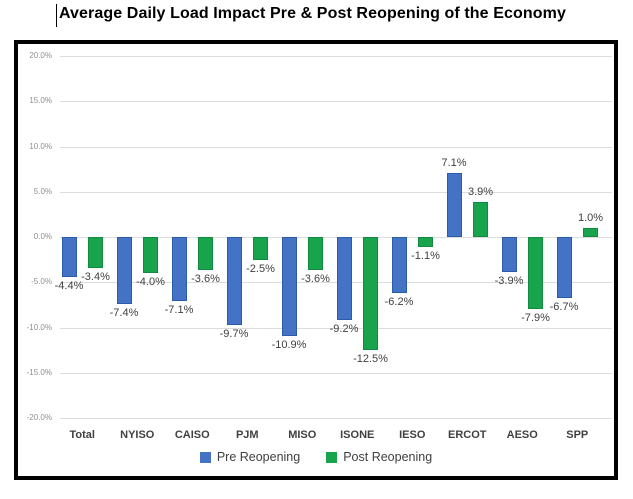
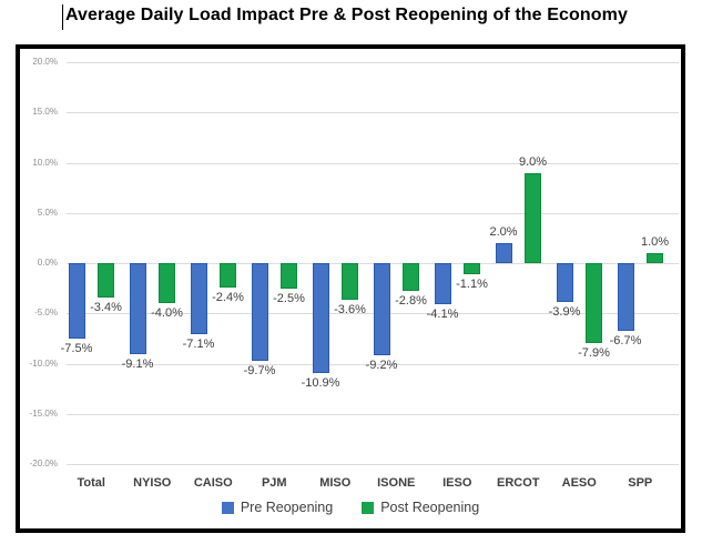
Pre Reopening/Total: -4.4% -> -7.5%
Pre Reopening/NYISO: -7.4% -> -9.1%
Post Reopening/CAISO: -3.6% -> -2.4%
Post Reopening/ISONE: -12.5% -> -2.8%
Pre Reopening/IESO: -6.2% -> -4.1%
Pre Reopening/ERCOT: 7.1% -> 2.0%
Post Reopening/ERCOT: 3.9% -> 9.0%
